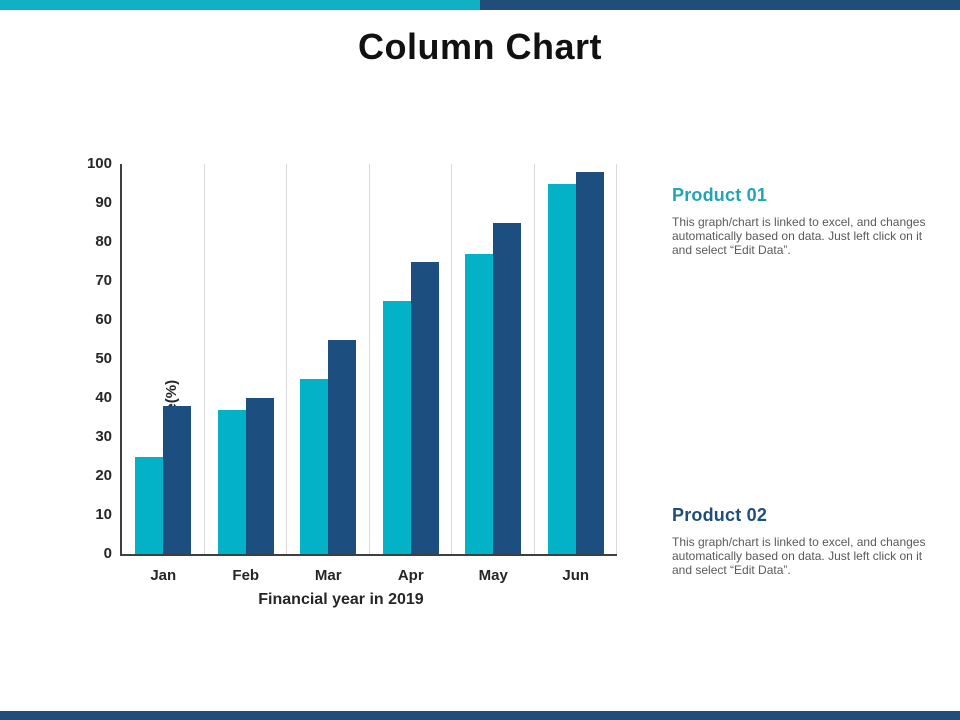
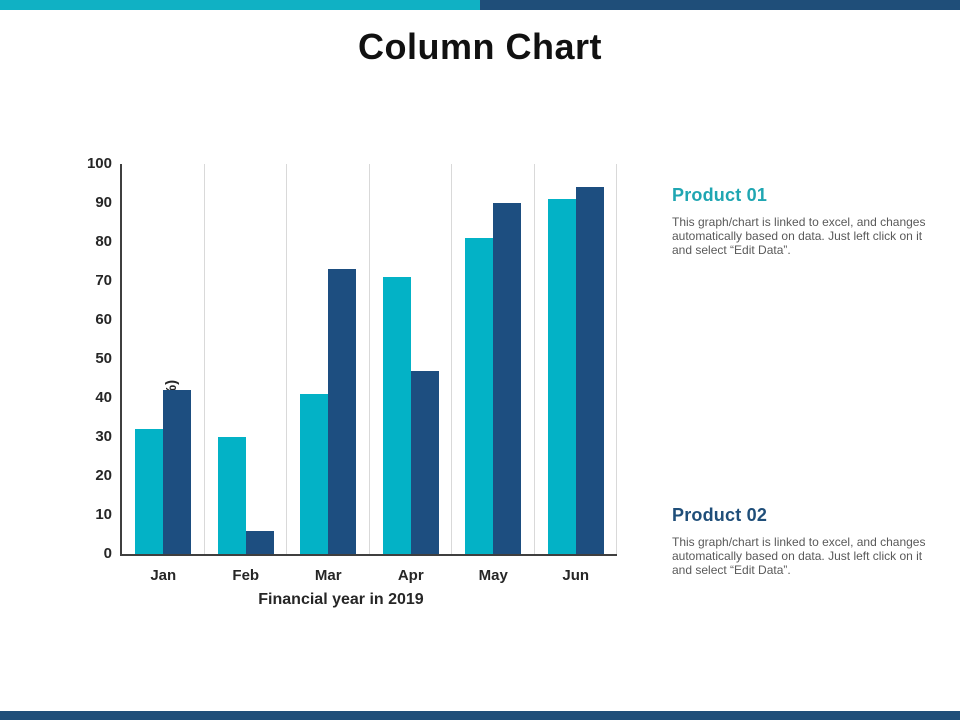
Product 01/Jan: 25 -> 32
Product 02/Jan: 38 -> 42
Product 01/Feb: 37 -> 30
Product 02/Feb: 40 -> 6
Product 01/Mar: 45 -> 41
Product 02/Mar: 55 -> 73
Product 01/Apr: 65 -> 71
Product 02/Apr: 75 -> 47
Product 01/May: 77 -> 81
Product 02/May: 85 -> 90
Product 01/Jun: 95 -> 91
Product 02/Jun: 98 -> 94
